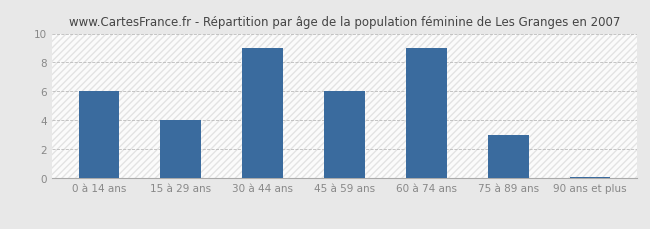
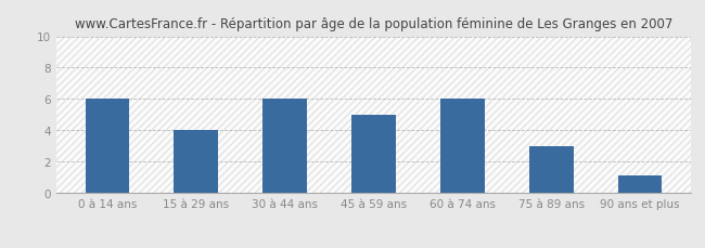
30 à 44 ans: 9.0 -> 6.0
45 à 59 ans: 6.0 -> 5.0
60 à 74 ans: 9.0 -> 6.0
90 ans et plus: 0.1 -> 1.1
